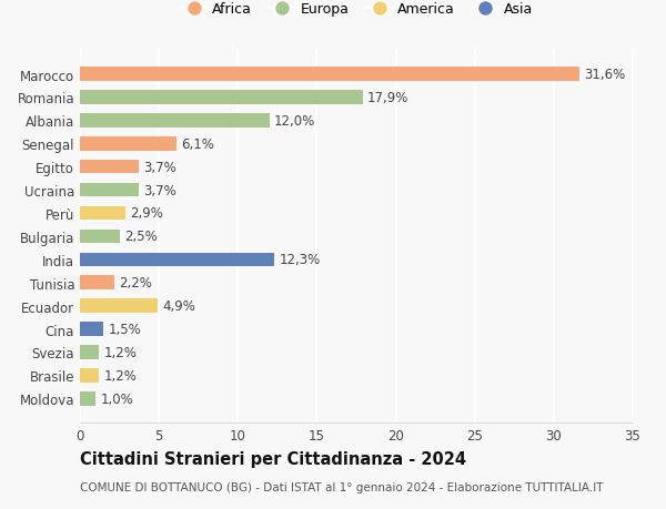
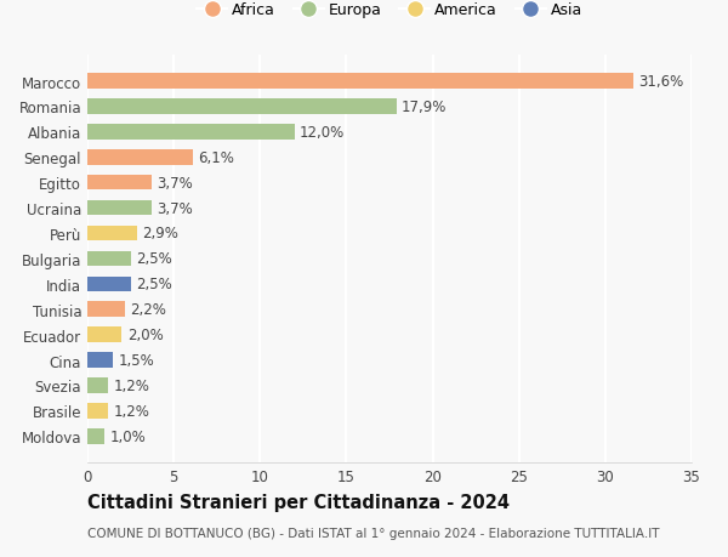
India: 12,3% -> 2,5%
Ecuador: 4,9% -> 2,0%
